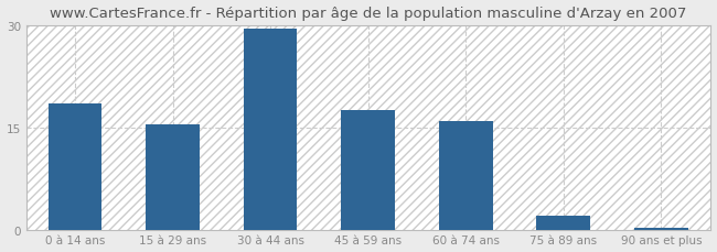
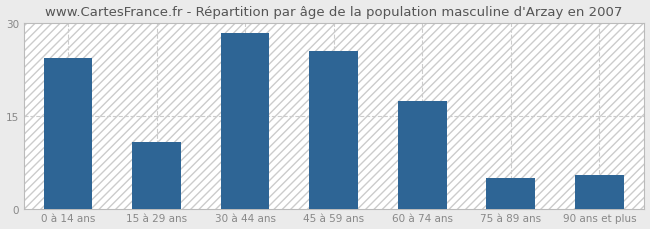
0 à 14 ans: 18.5 -> 24.4
15 à 29 ans: 15.5 -> 10.8
30 à 44 ans: 29.5 -> 28.4
45 à 59 ans: 17.5 -> 25.4
60 à 74 ans: 16.0 -> 17.4
75 à 89 ans: 2.0 -> 5.0
90 ans et plus: 0.2 -> 5.4
